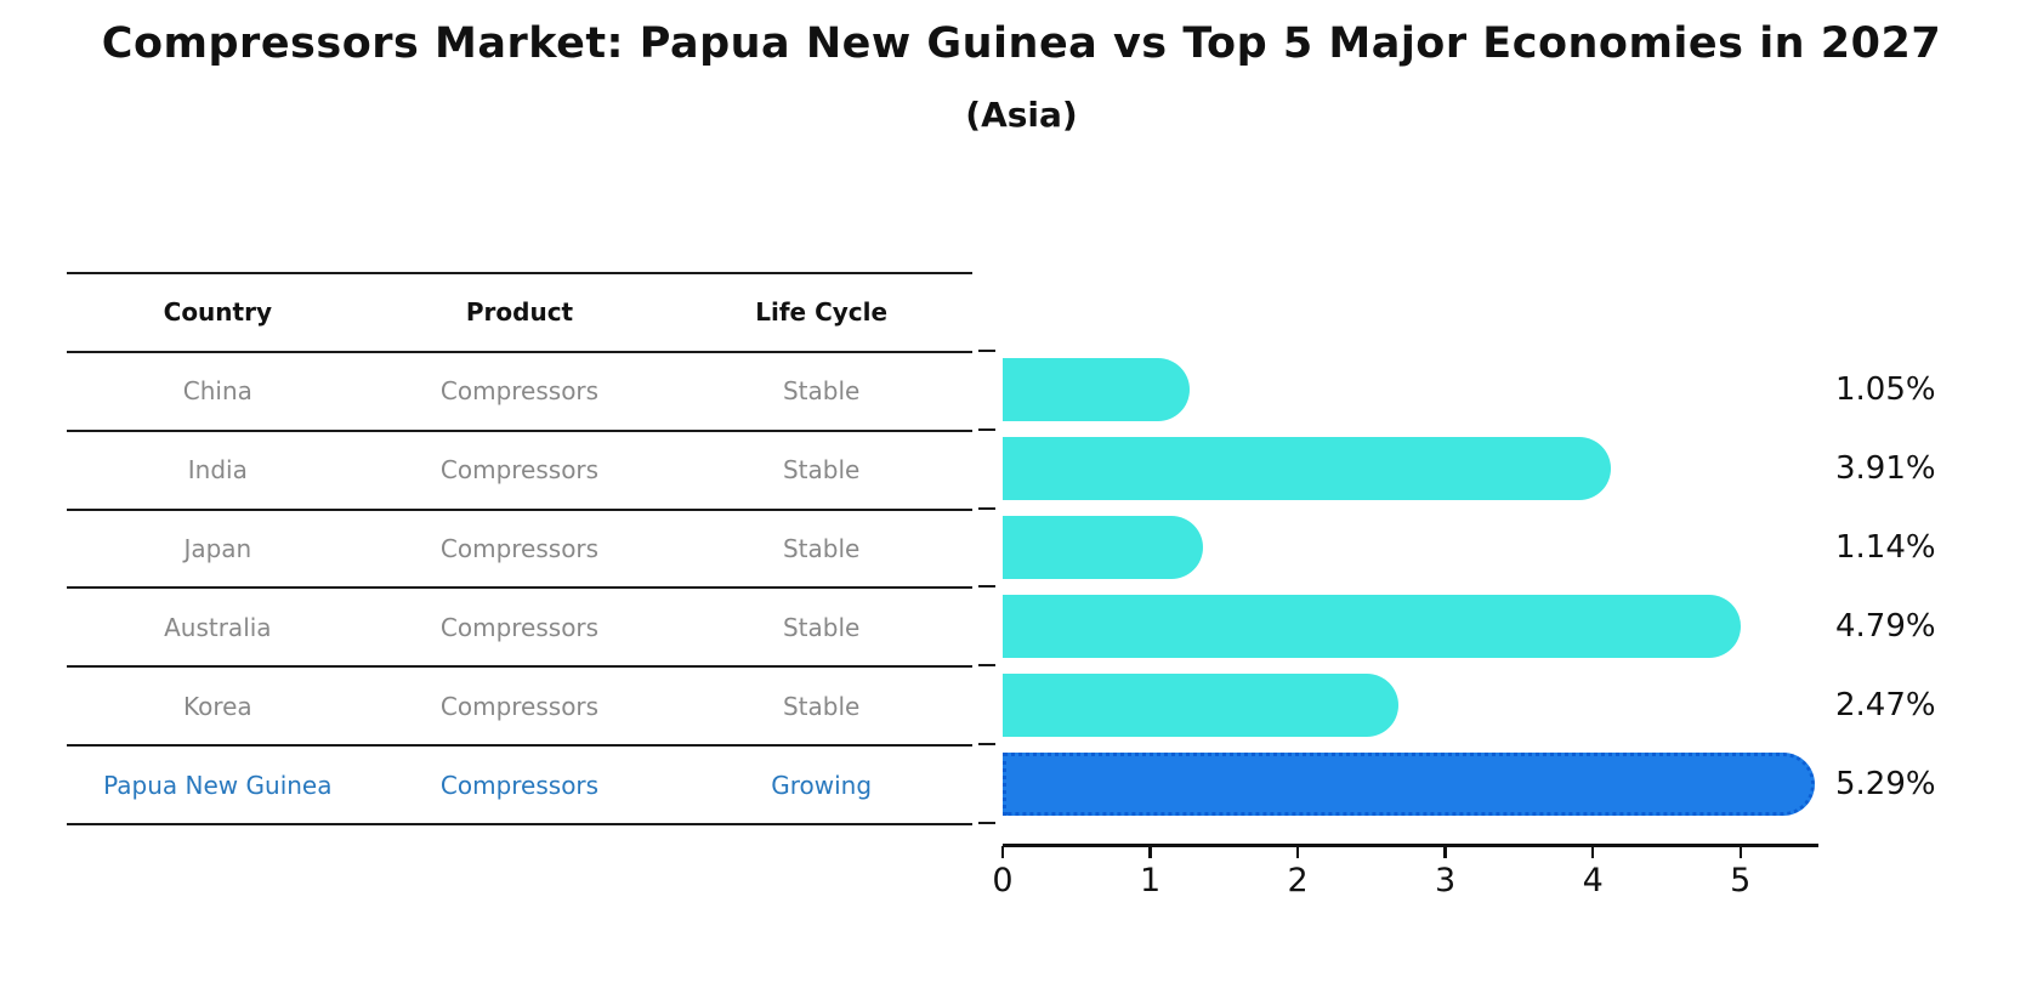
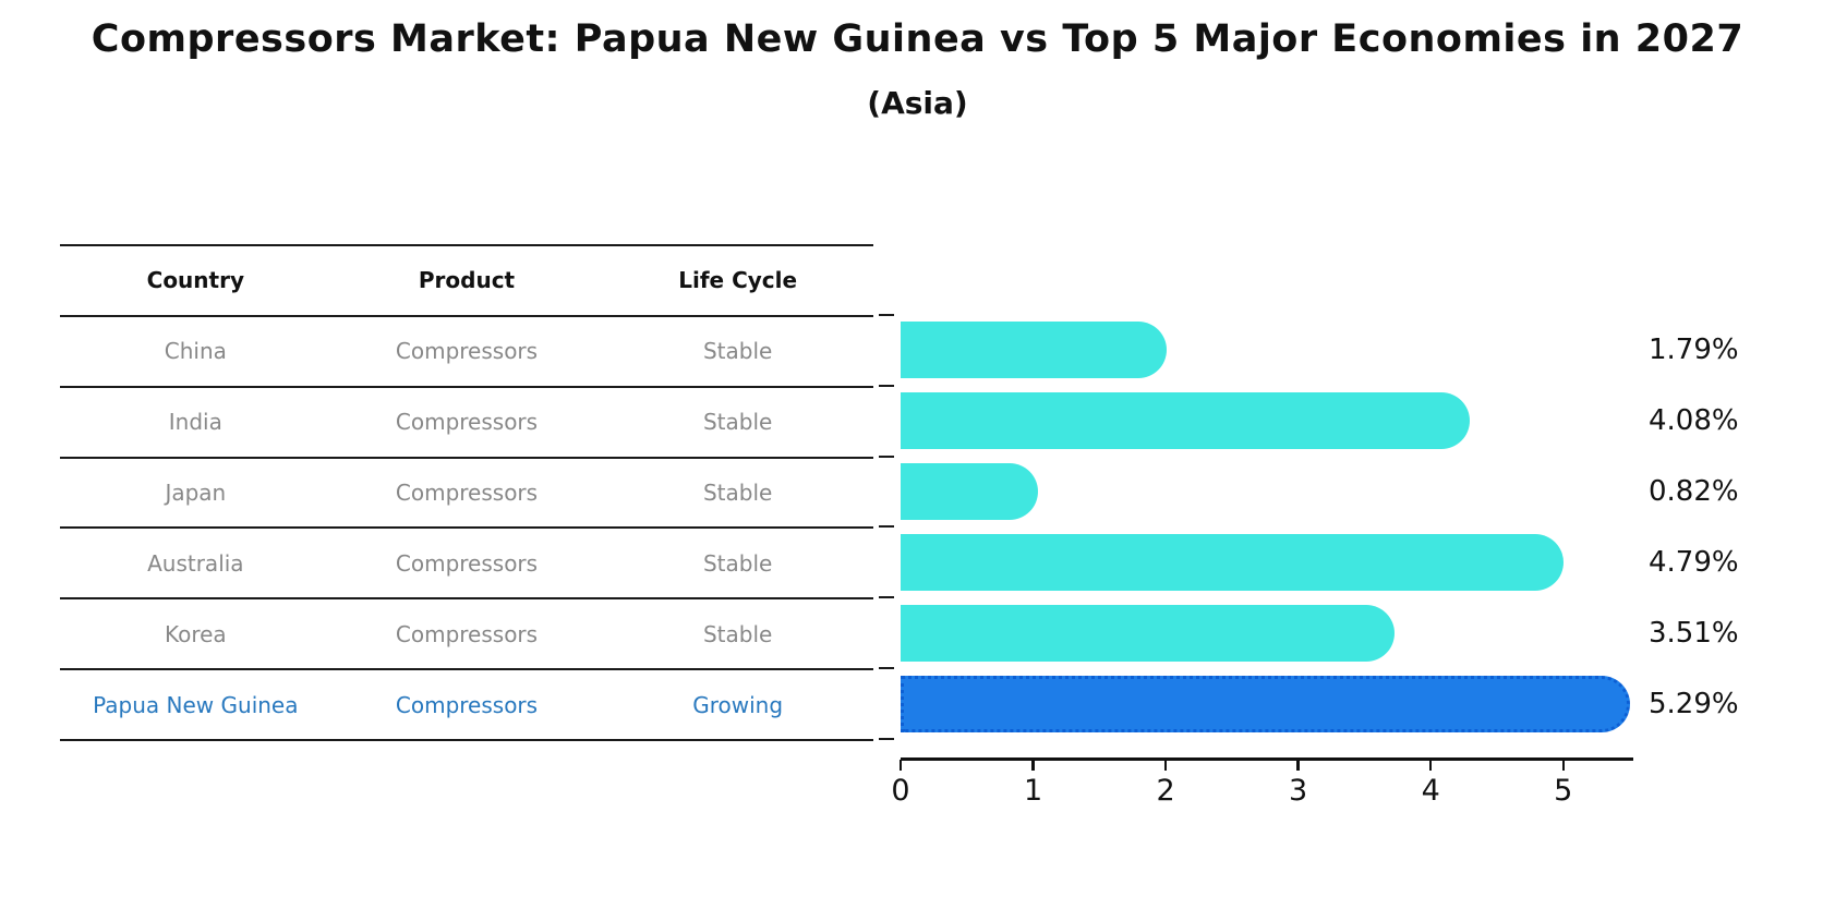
China: 1.05% -> 1.79%
India: 3.91% -> 4.08%
Japan: 1.14% -> 0.82%
Korea: 2.47% -> 3.51%
